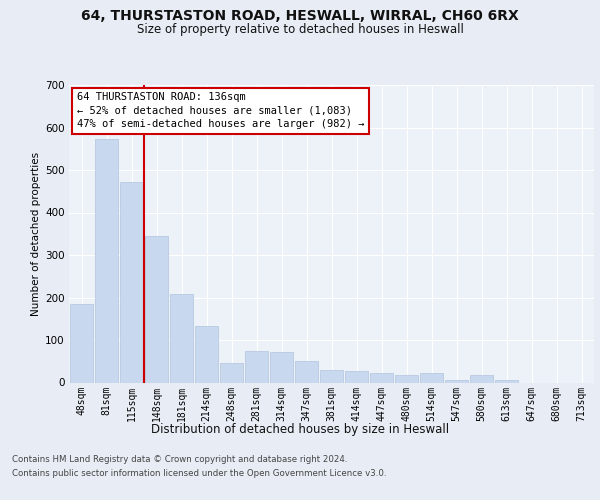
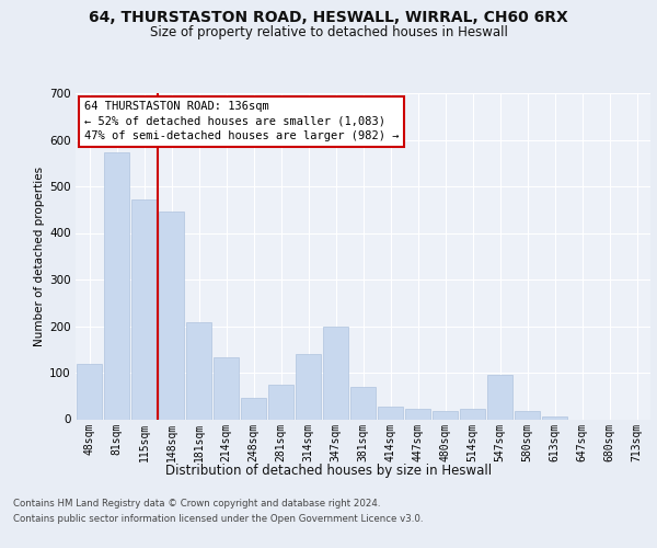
48sqm: 185 -> 120
148sqm: 345 -> 445
314sqm: 72 -> 140
347sqm: 50 -> 200
381sqm: 30 -> 70
547sqm: 5 -> 95
